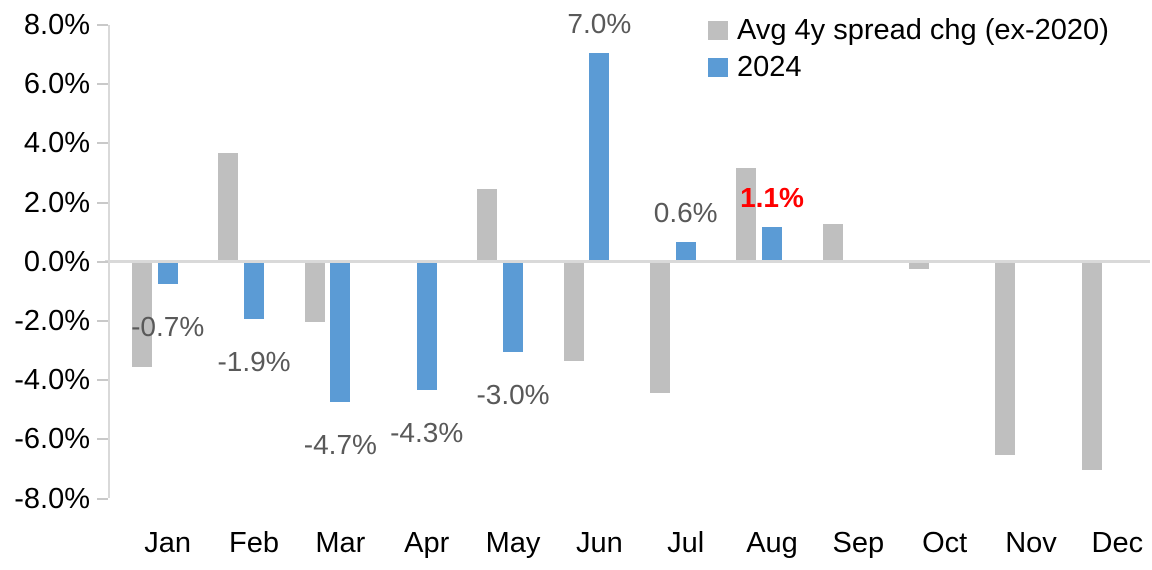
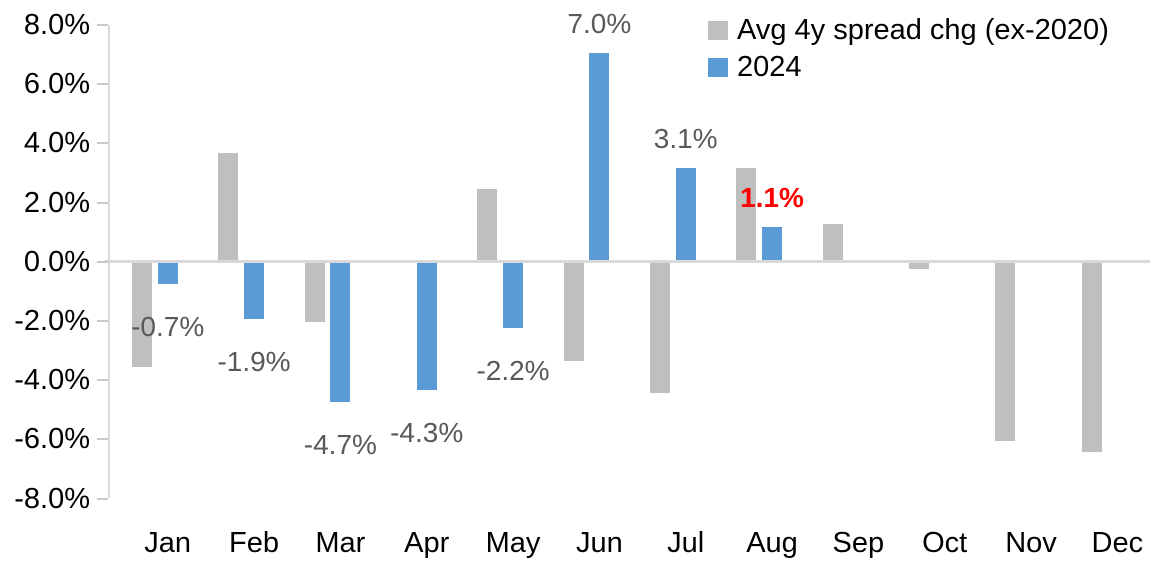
2024/May: -3.0% -> -2.2%
2024/Jul: 0.6% -> 3.1%
Avg 4y spread chg (ex-2020)/Nov: -6.5% -> -6.0%
Avg 4y spread chg (ex-2020)/Dec: -7.0% -> -6.4%
